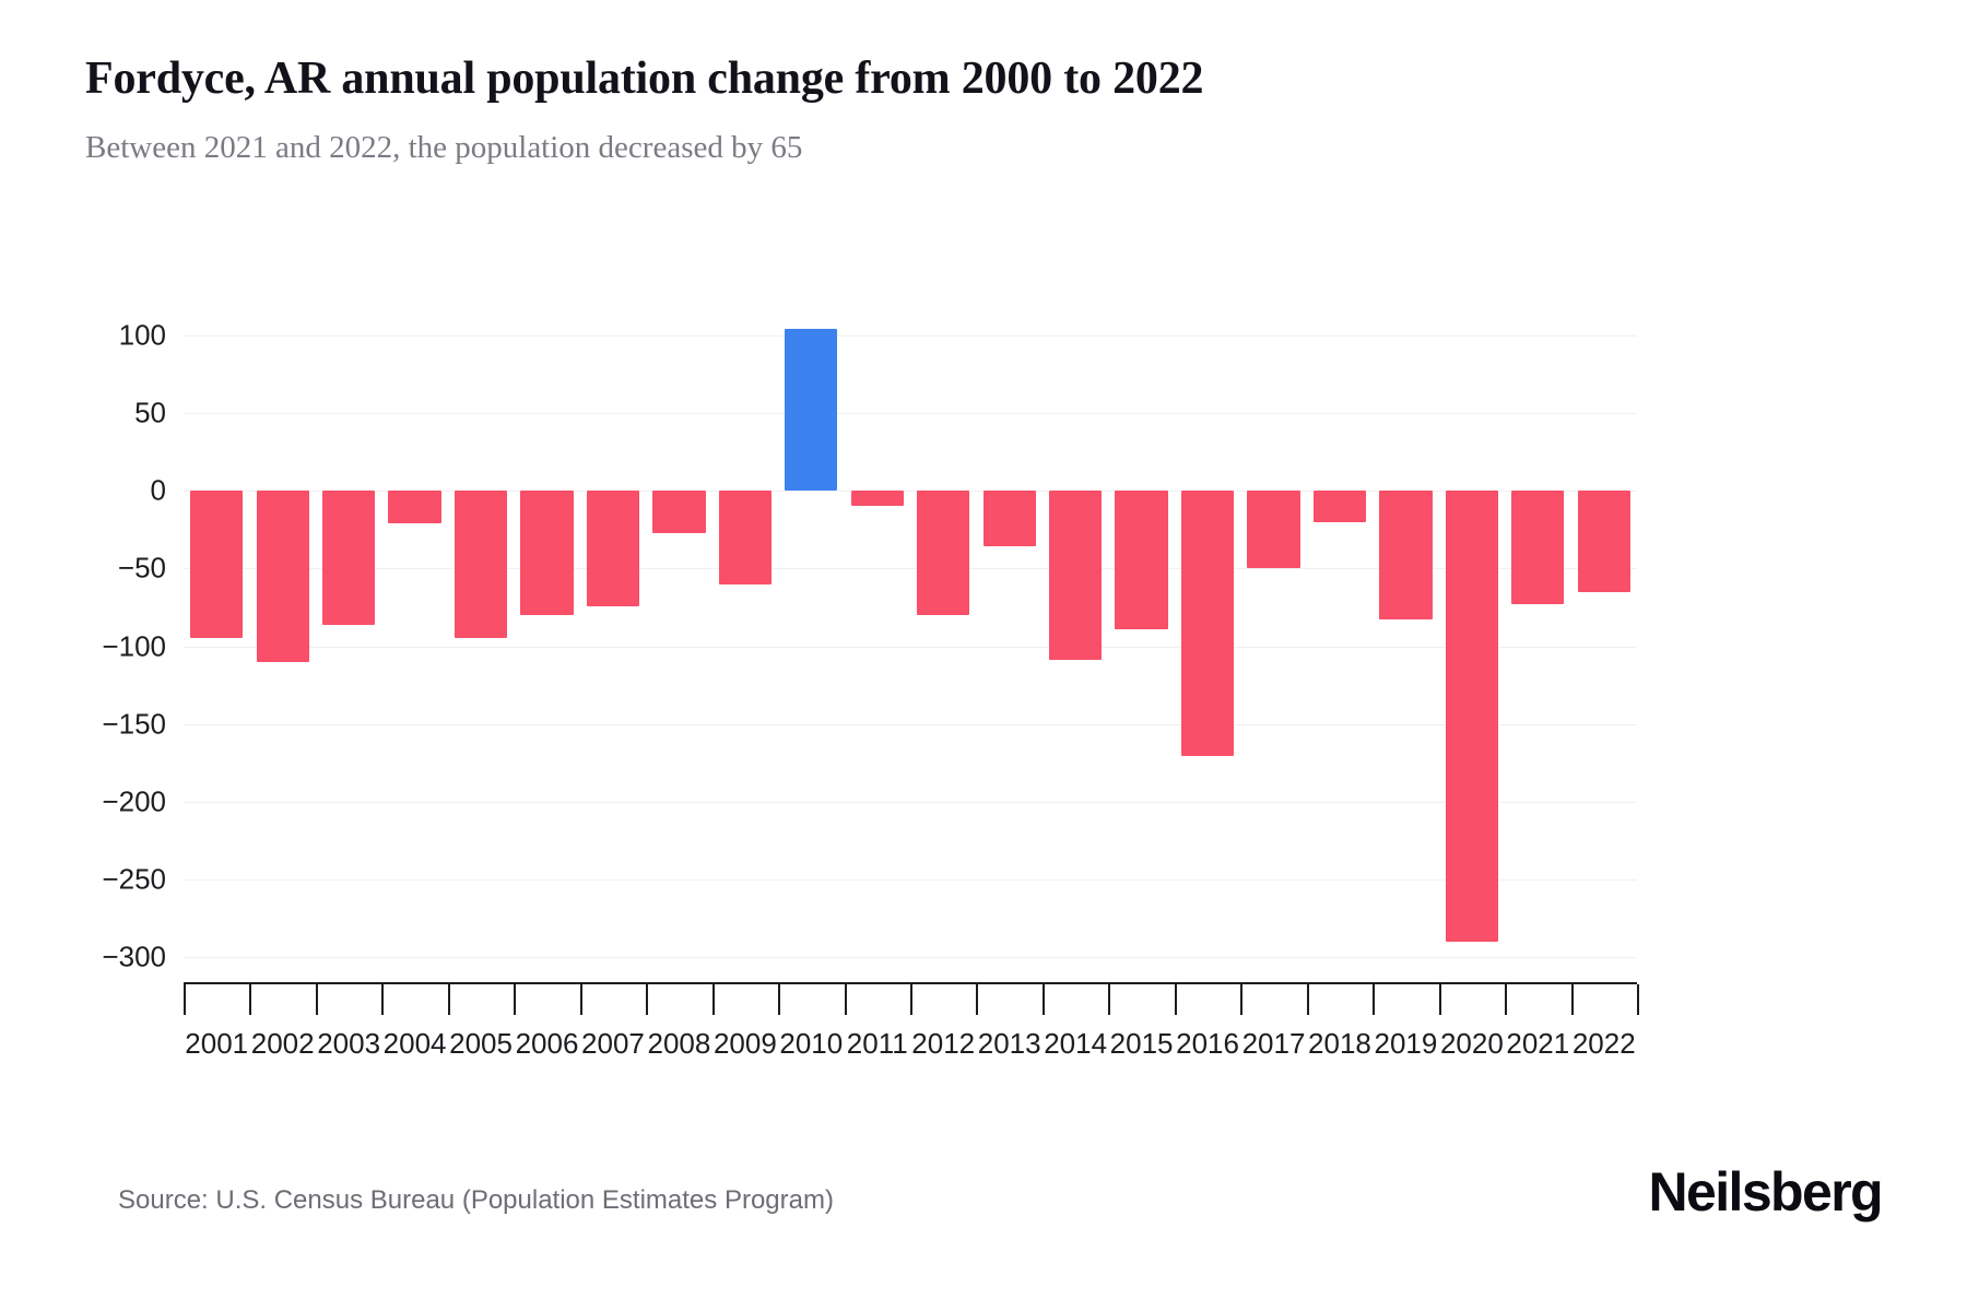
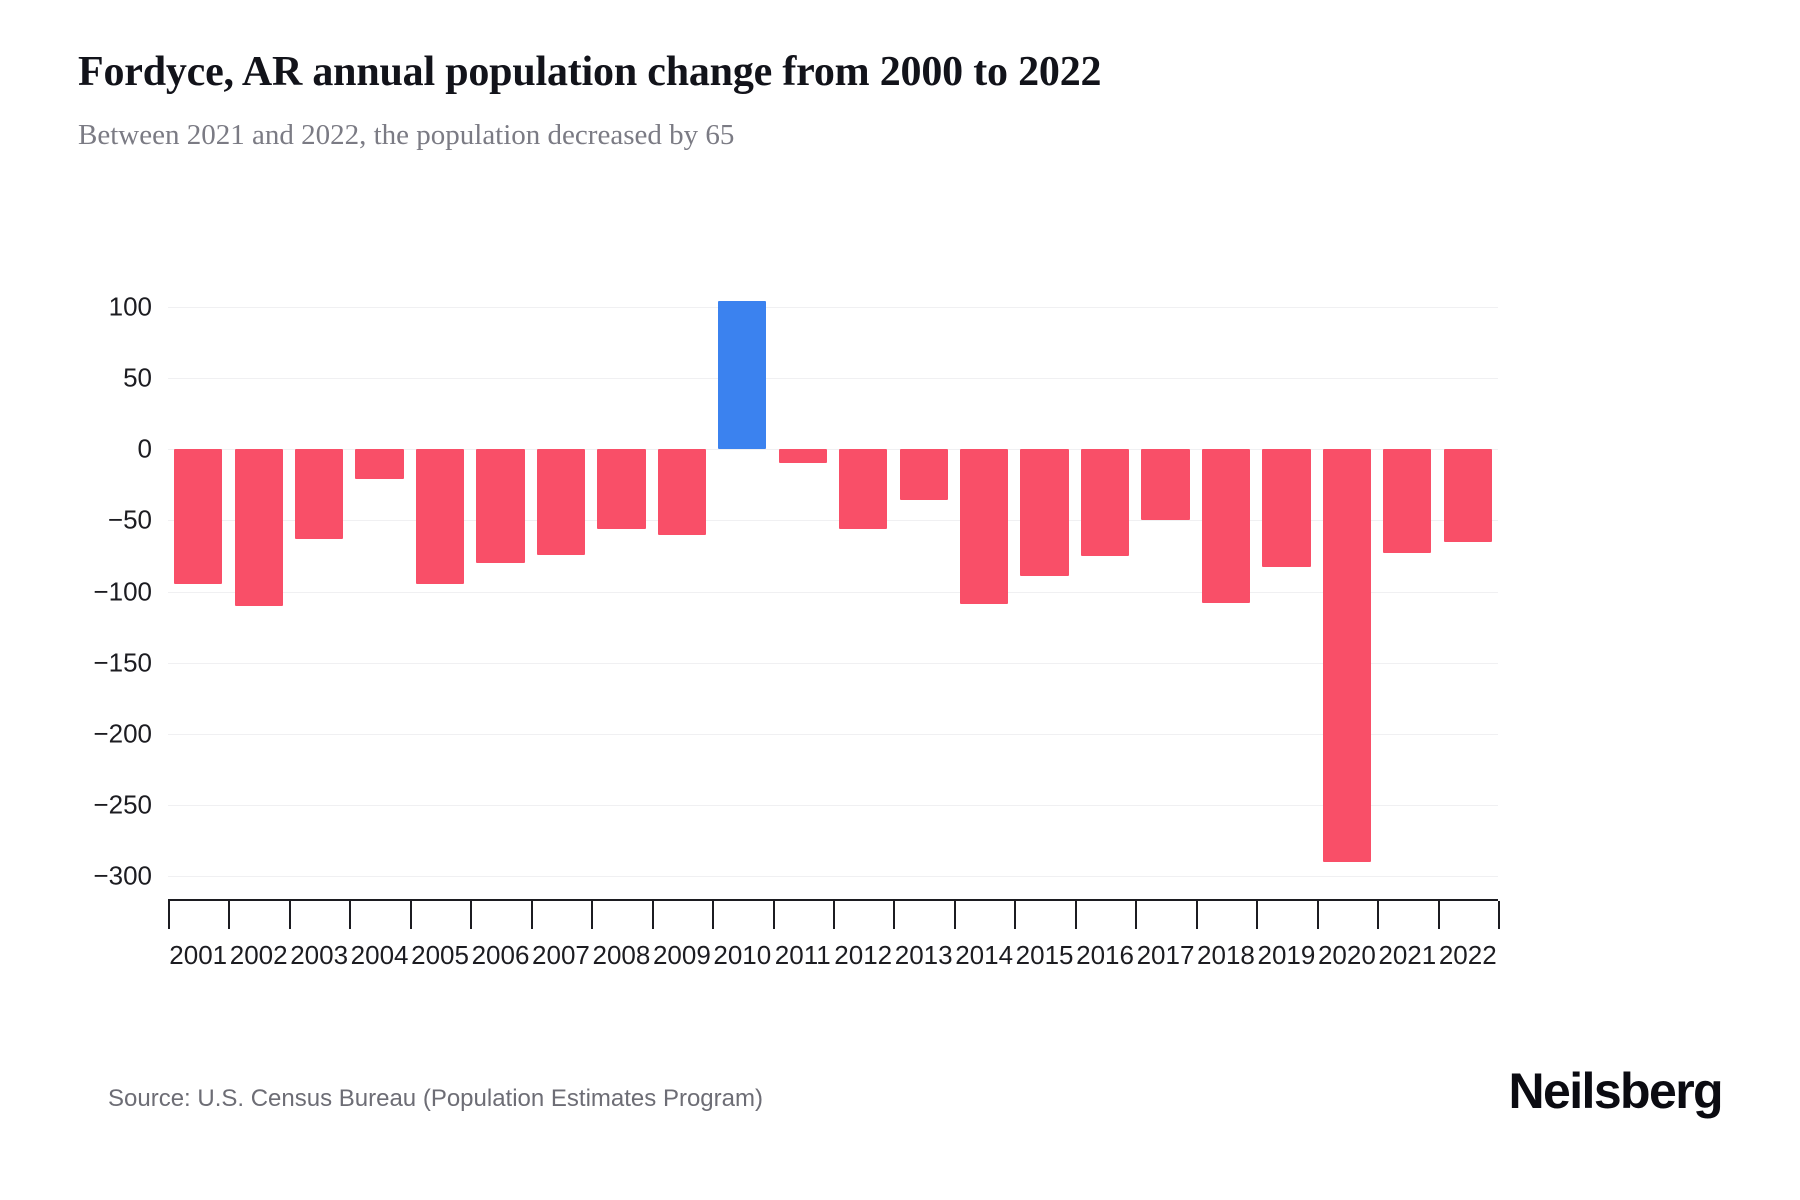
2003: -86 -> -63
2008: -27 -> -56
2012: -80 -> -56
2016: -171 -> -75
2018: -20 -> -108
